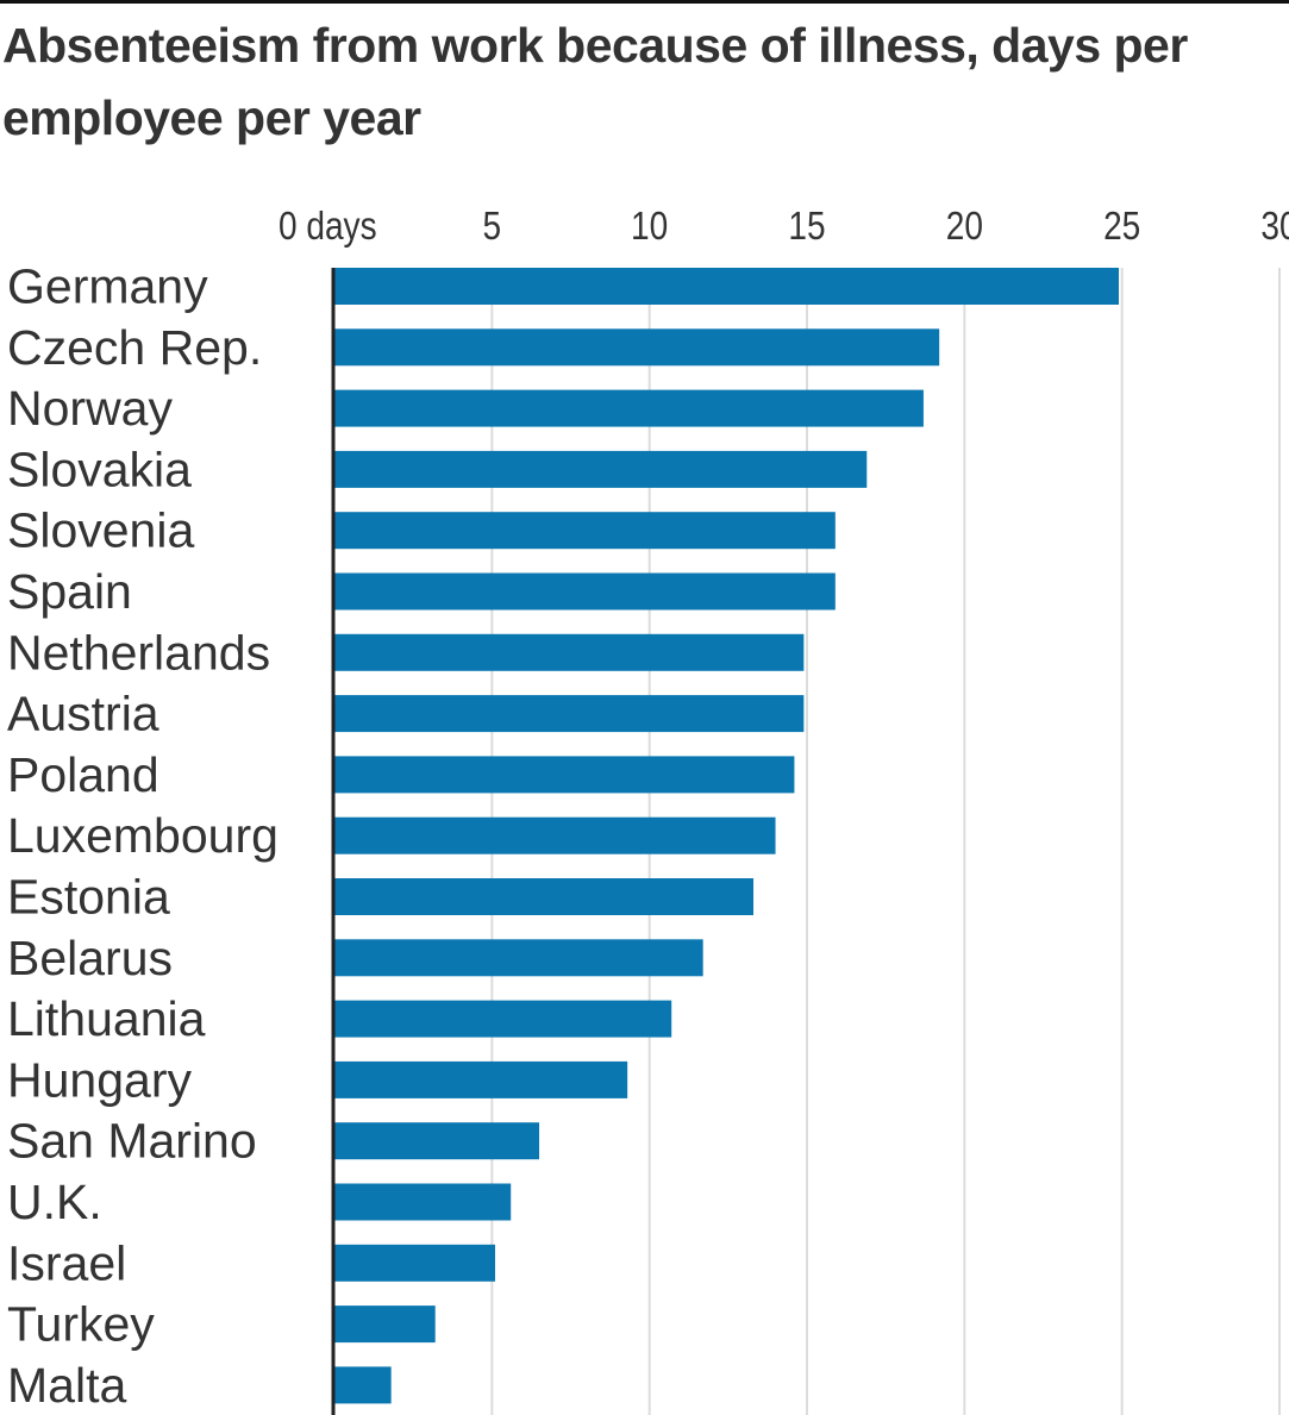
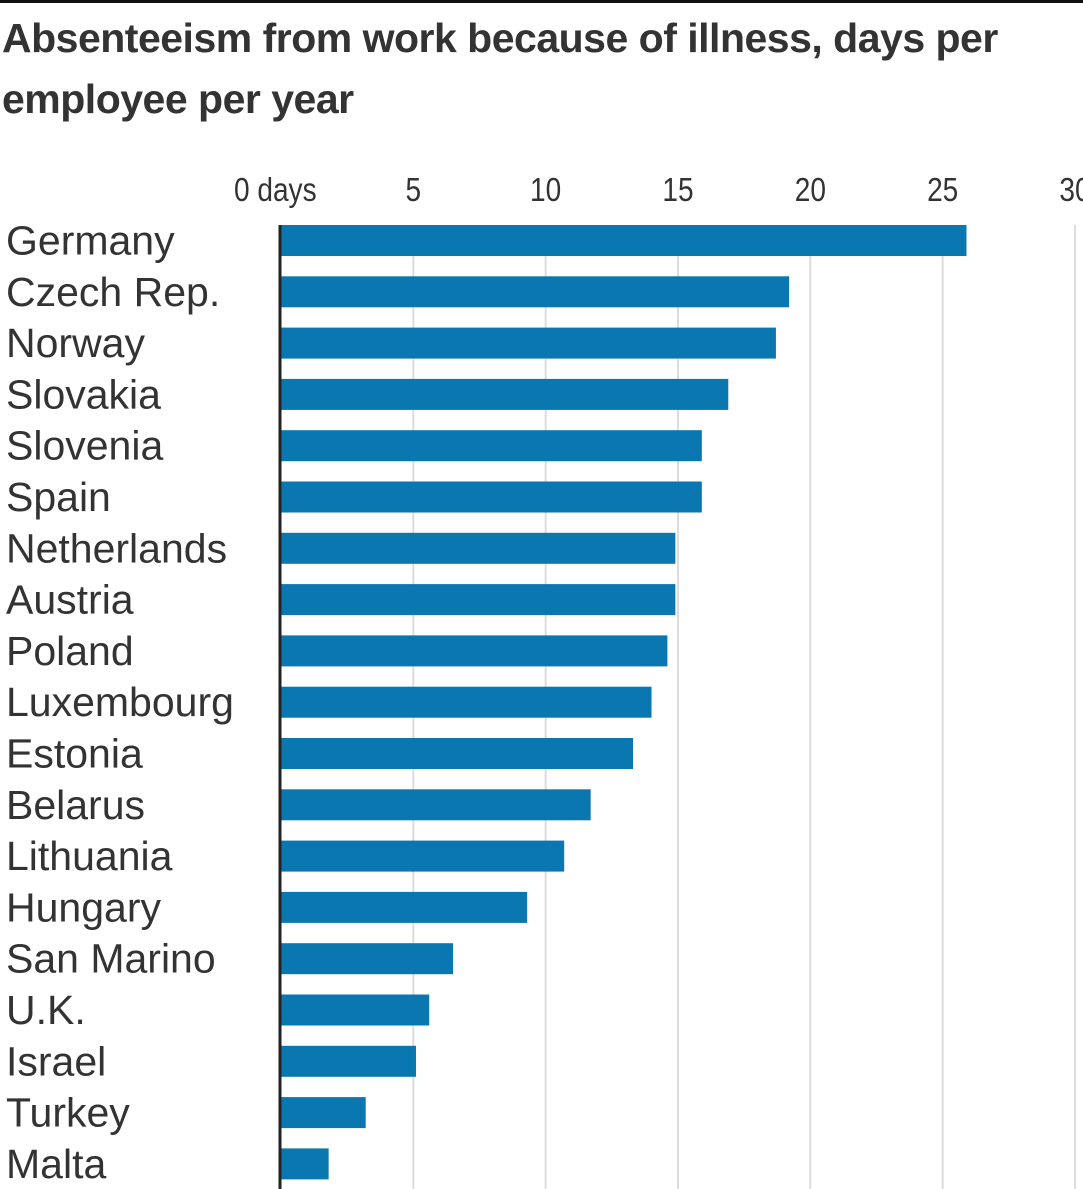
Germany: 24.9 -> 25.9
